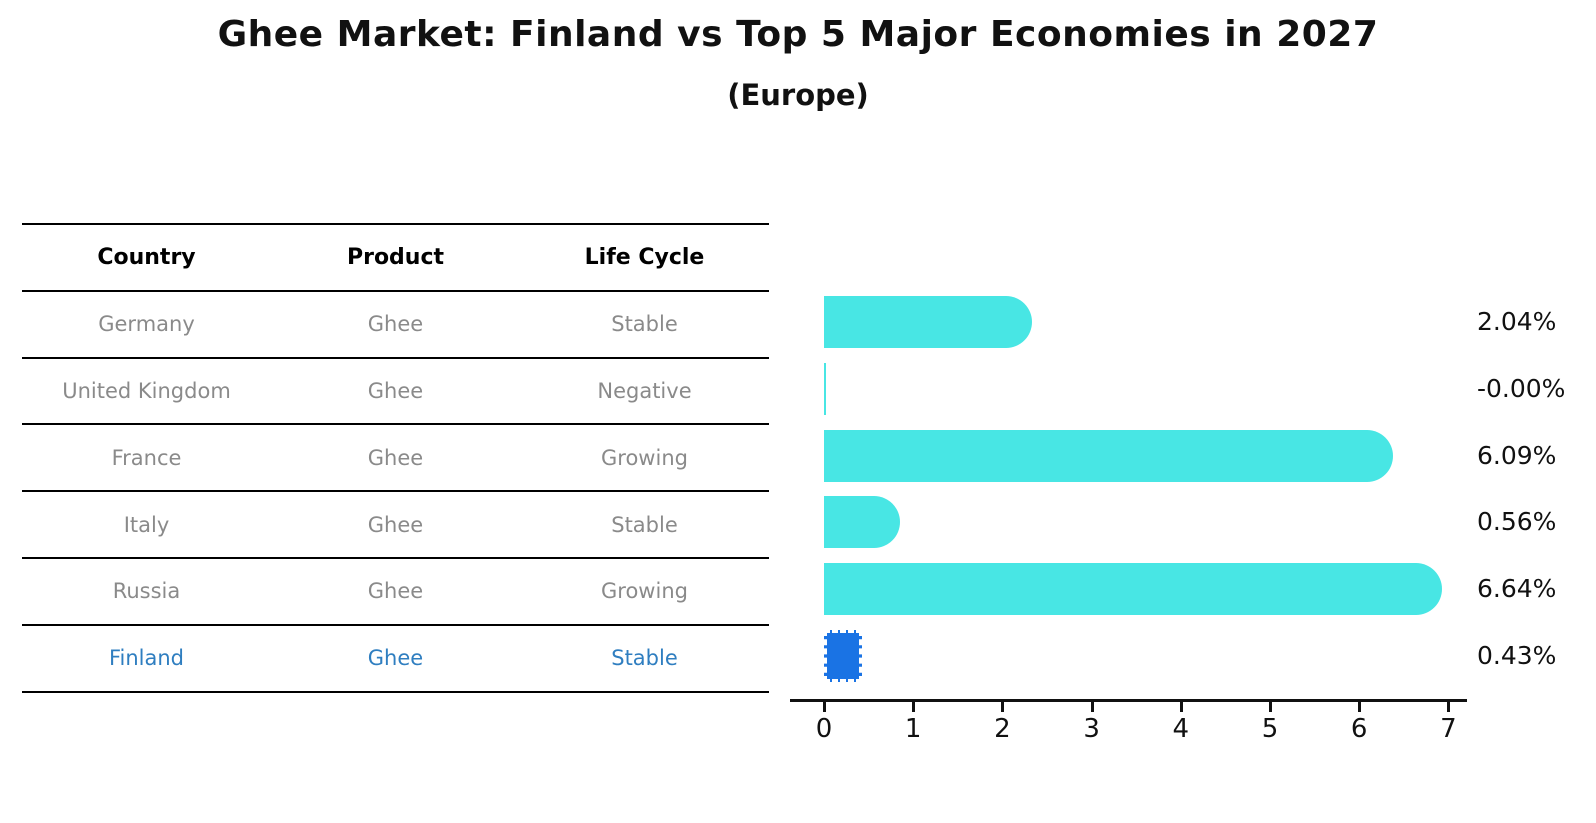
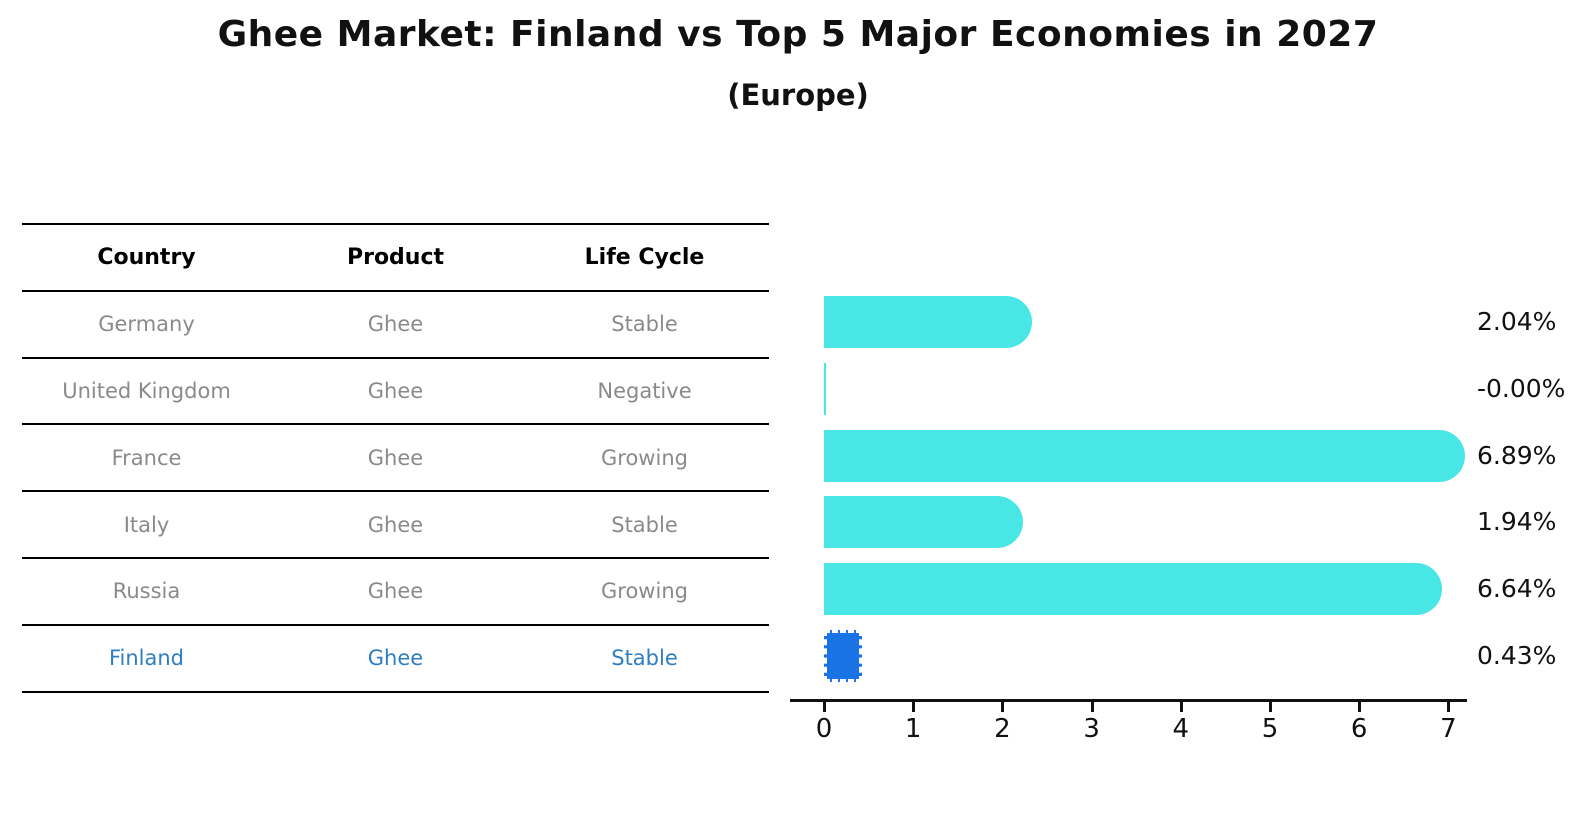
France: 6.09% -> 6.89%
Italy: 0.56% -> 1.94%
